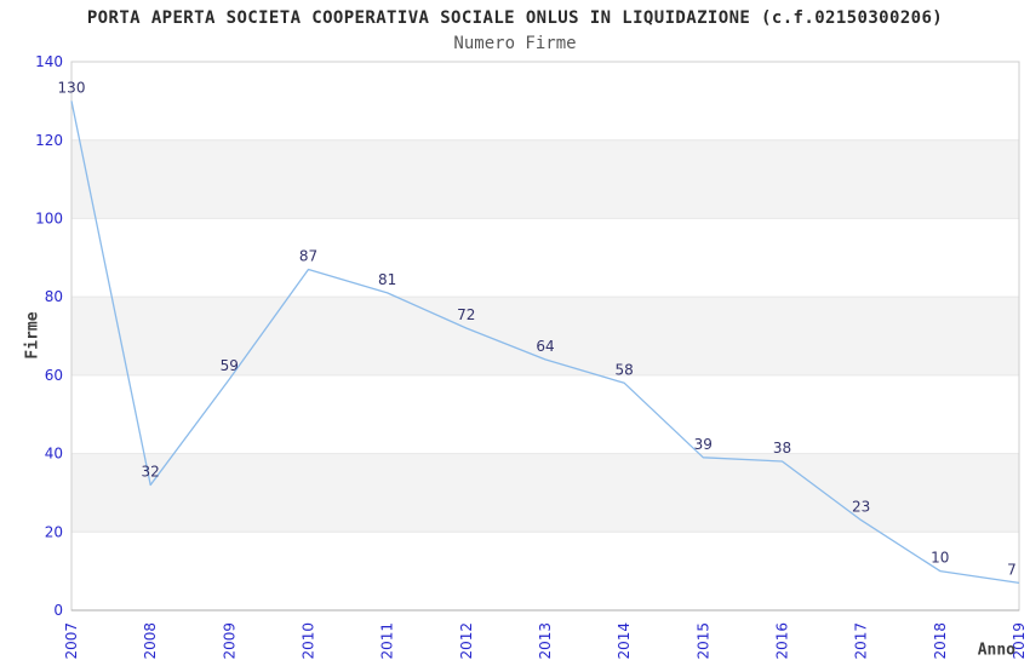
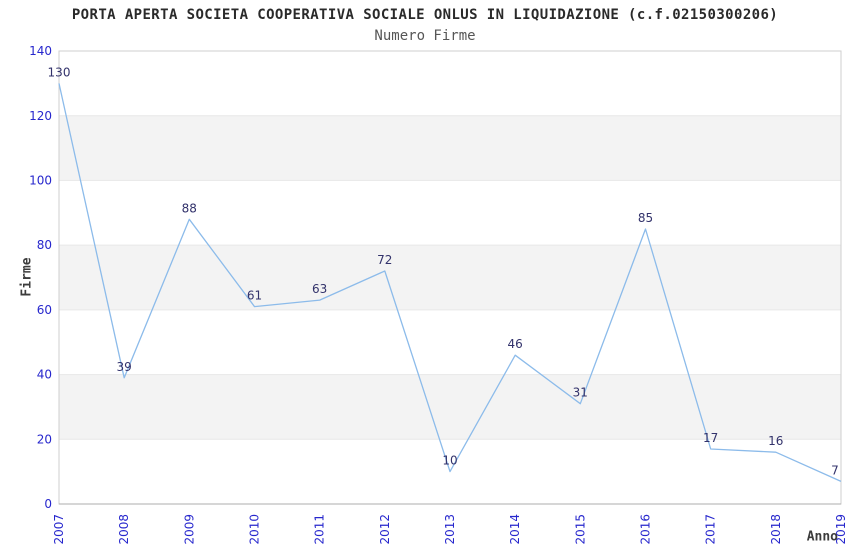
2008: 32 -> 39
2009: 59 -> 88
2010: 87 -> 61
2011: 81 -> 63
2013: 64 -> 10
2014: 58 -> 46
2015: 39 -> 31
2016: 38 -> 85
2017: 23 -> 17
2018: 10 -> 16
